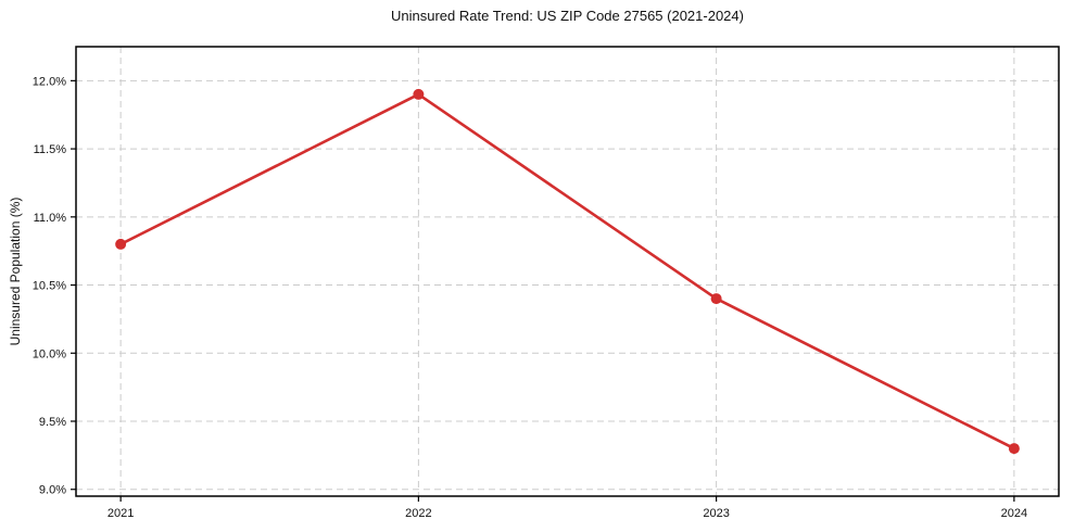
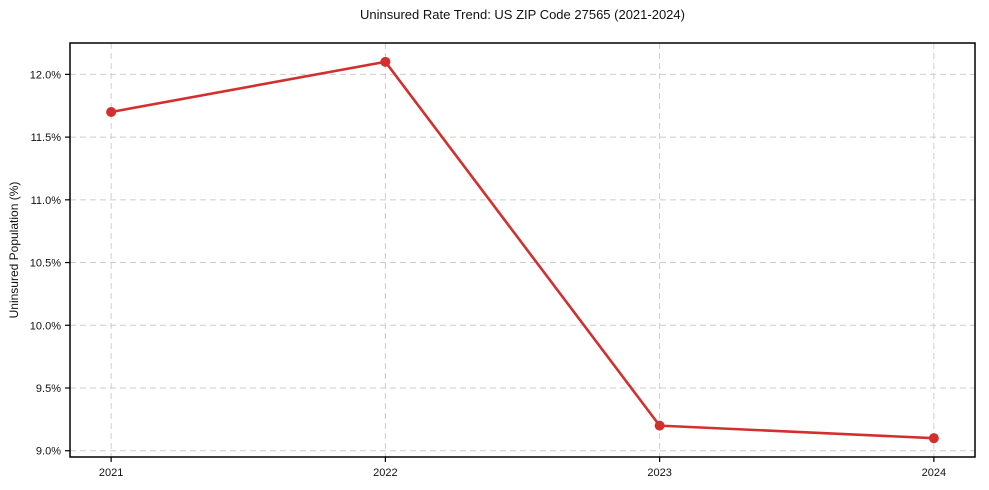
2021: 10.8% -> 11.7%
2022: 11.9% -> 12.1%
2023: 10.4% -> 9.2%
2024: 9.3% -> 9.1%
